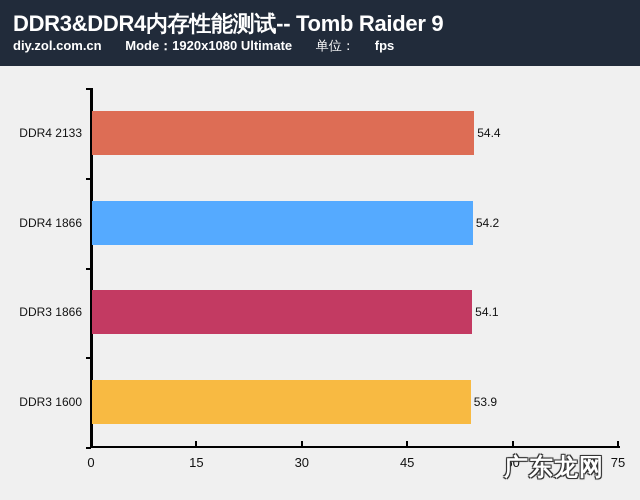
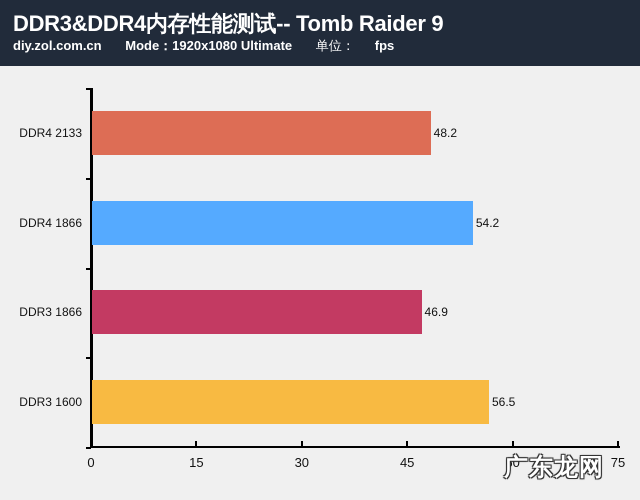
DDR4 2133: 54.4 -> 48.2
DDR3 1866: 54.1 -> 46.9
DDR3 1600: 53.9 -> 56.5
